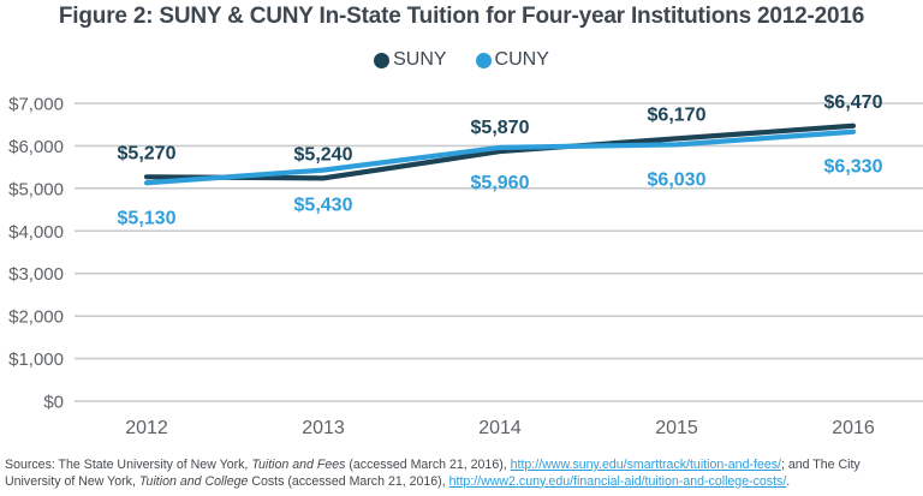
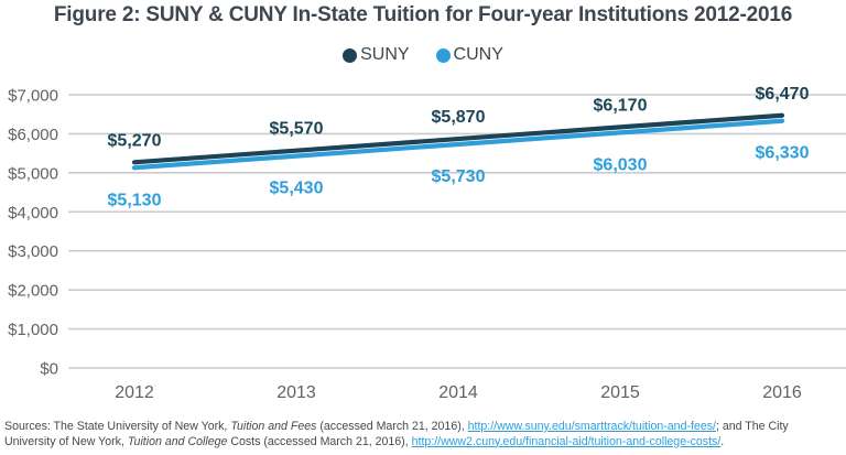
SUNY/2013: $5,240 -> $5,570
CUNY/2014: $5,960 -> $5,730
